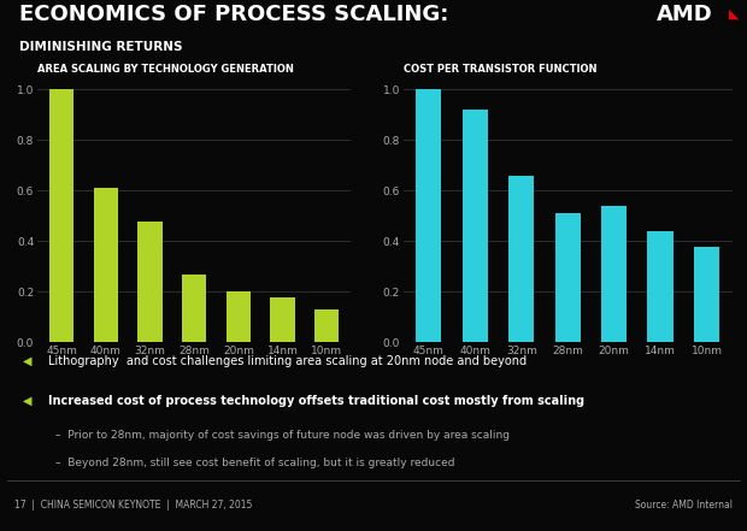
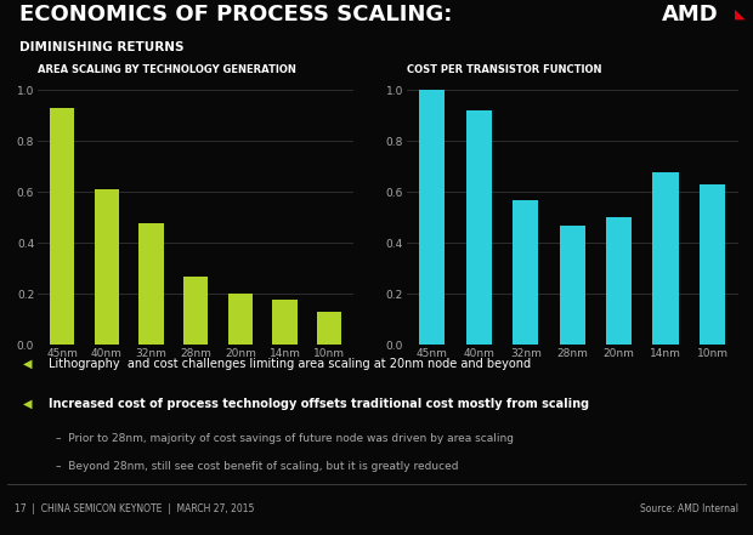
AREA SCALING BY TECHNOLOGY GENERATION/45nm: 1.00 -> 0.93
COST PER TRANSISTOR FUNCTION/32nm: 0.66 -> 0.57
COST PER TRANSISTOR FUNCTION/28nm: 0.51 -> 0.47
COST PER TRANSISTOR FUNCTION/20nm: 0.54 -> 0.50
COST PER TRANSISTOR FUNCTION/14nm: 0.44 -> 0.68
COST PER TRANSISTOR FUNCTION/10nm: 0.38 -> 0.63
